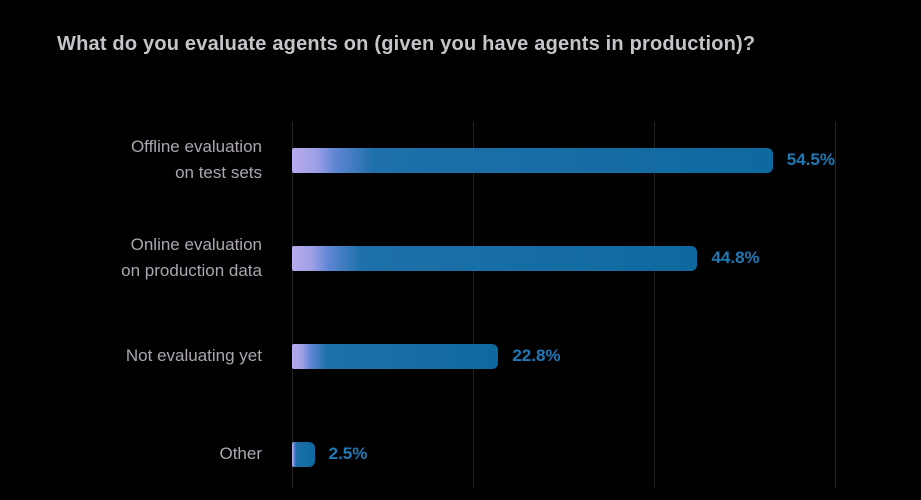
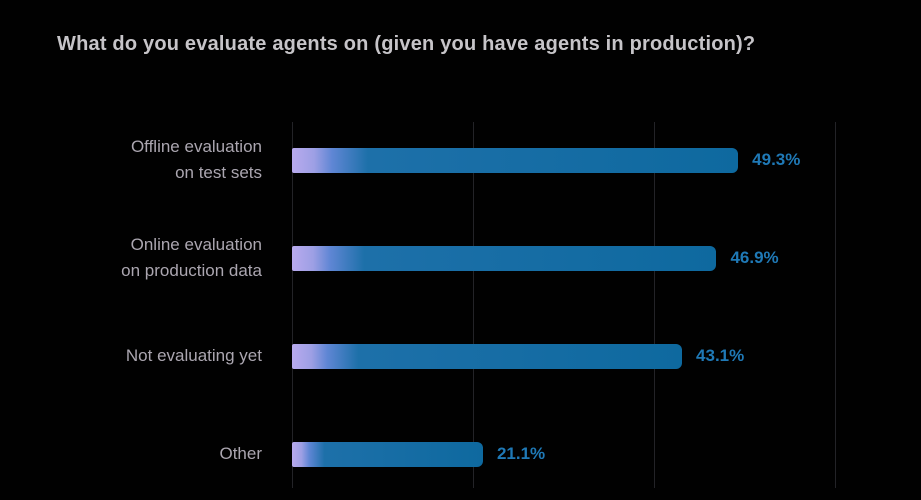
Offline evaluation on test sets: 54.5% -> 49.3%
Online evaluation on production data: 44.8% -> 46.9%
Not evaluating yet: 22.8% -> 43.1%
Other: 2.5% -> 21.1%
